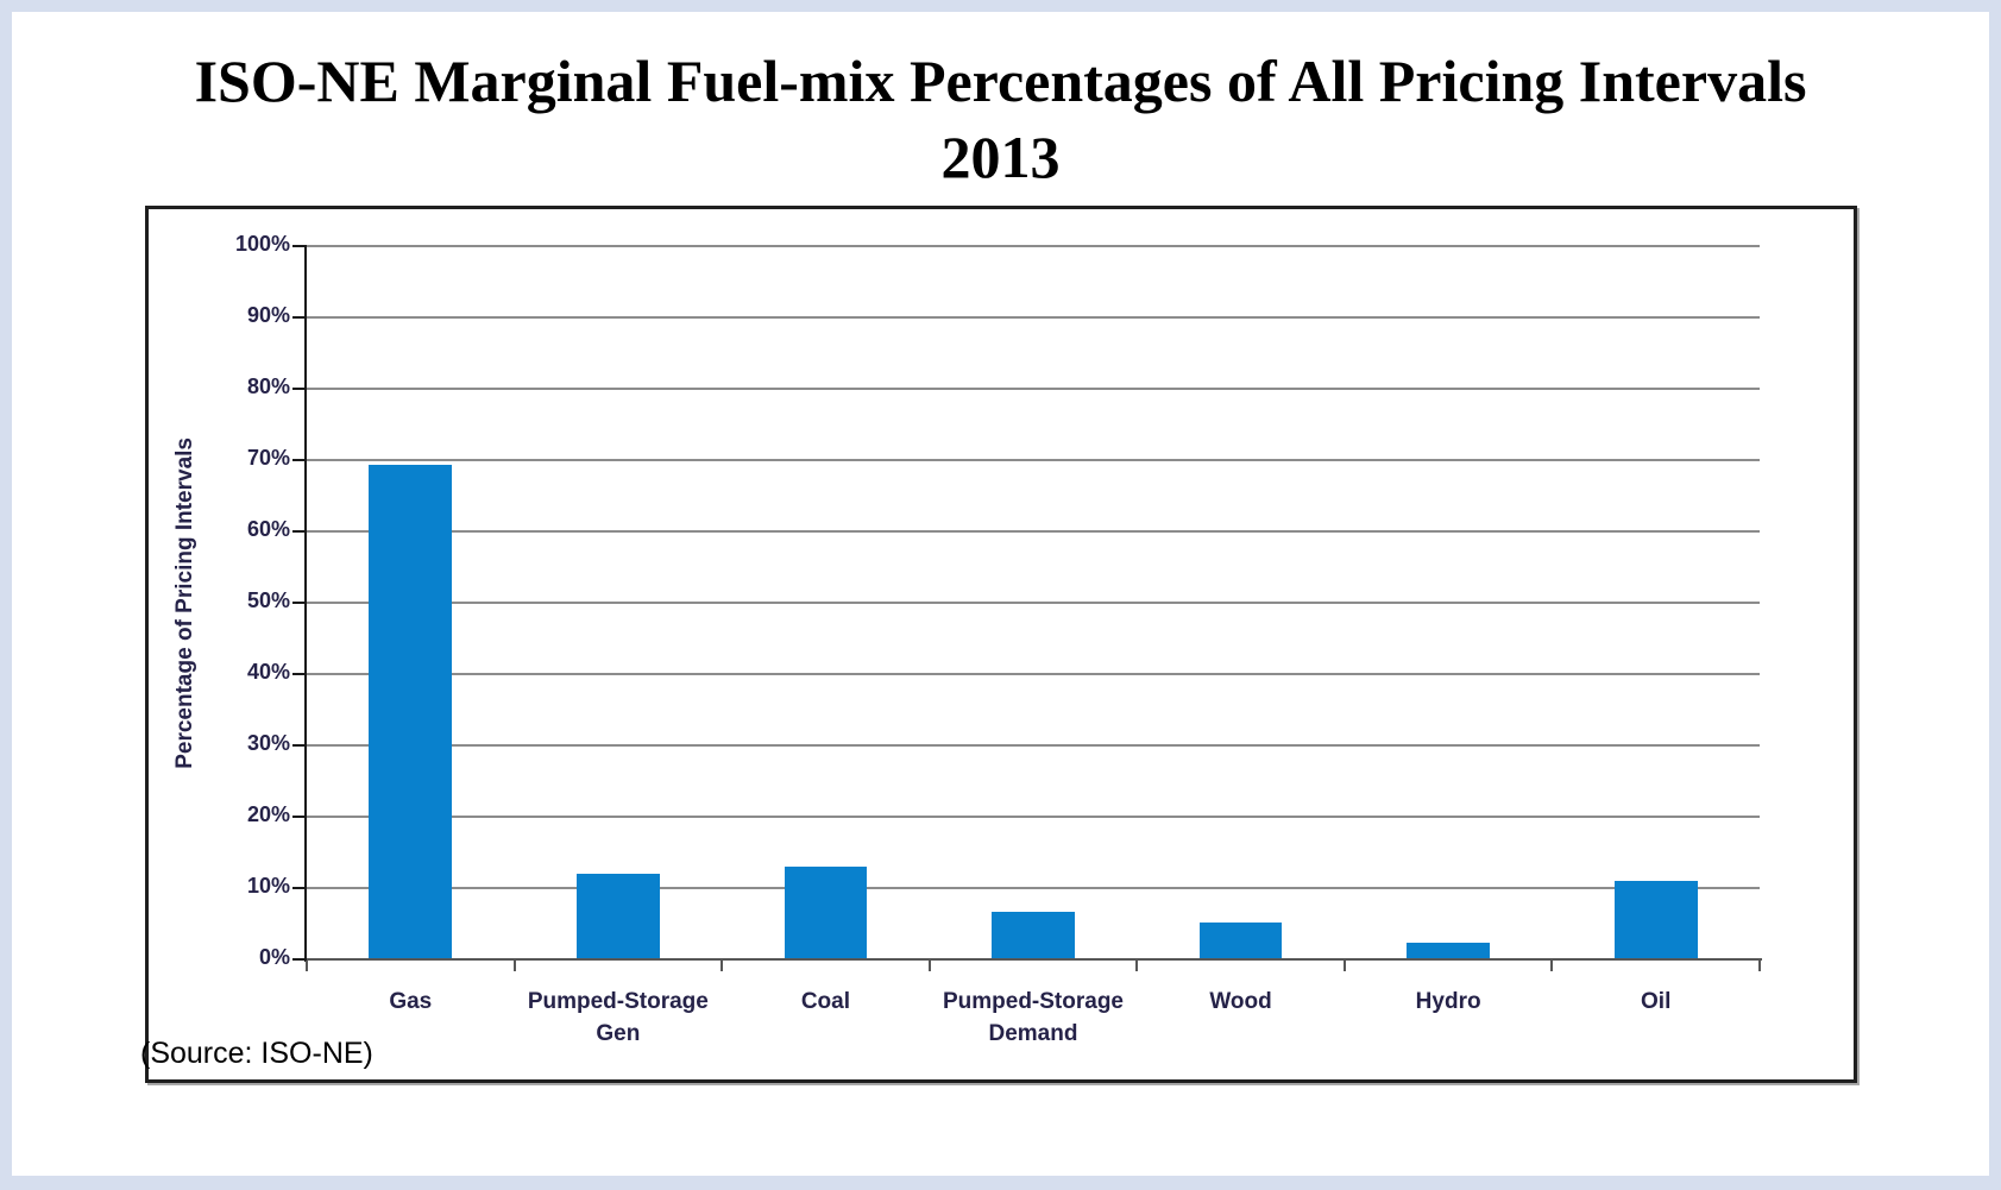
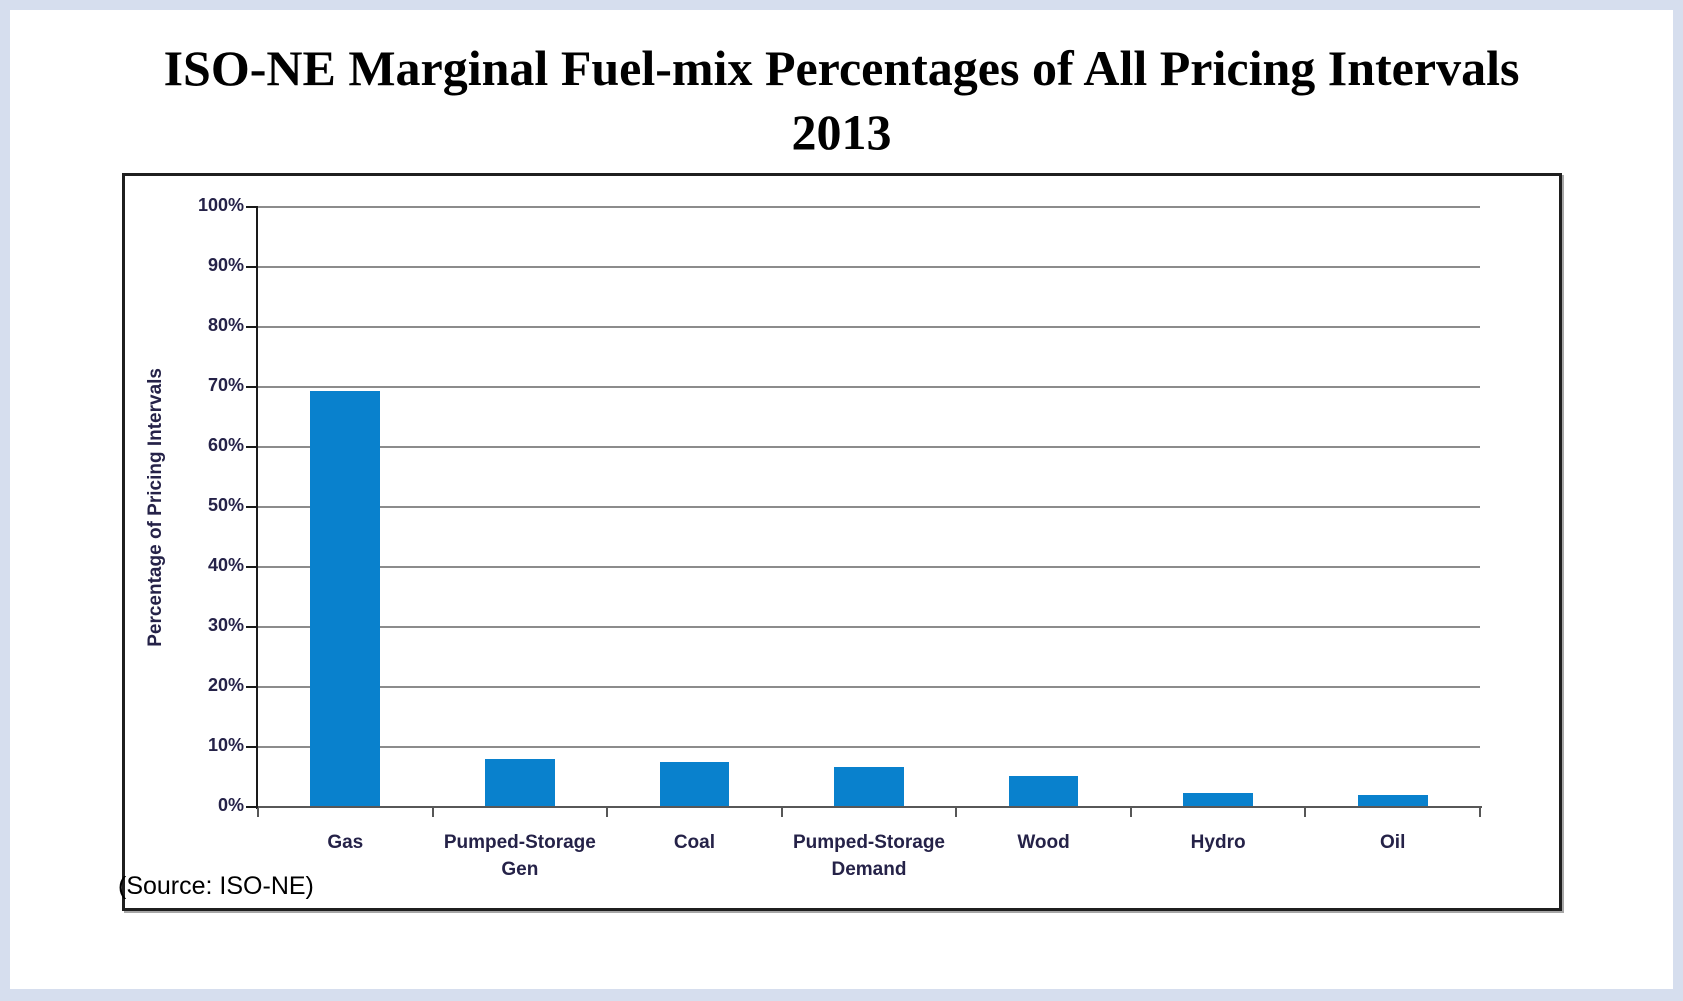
Pumped-Storage Gen: 12% -> 8%
Coal: 13% -> 8%
Oil: 11% -> 2%
